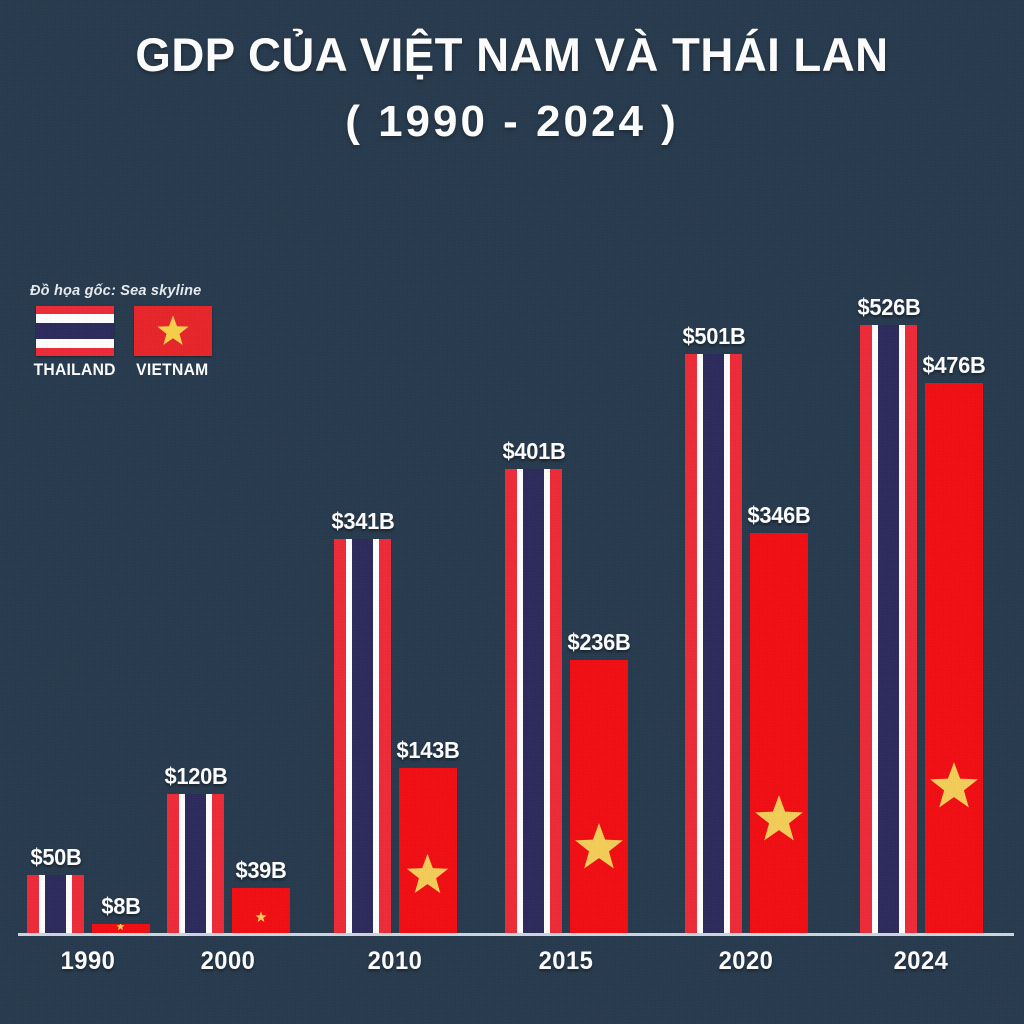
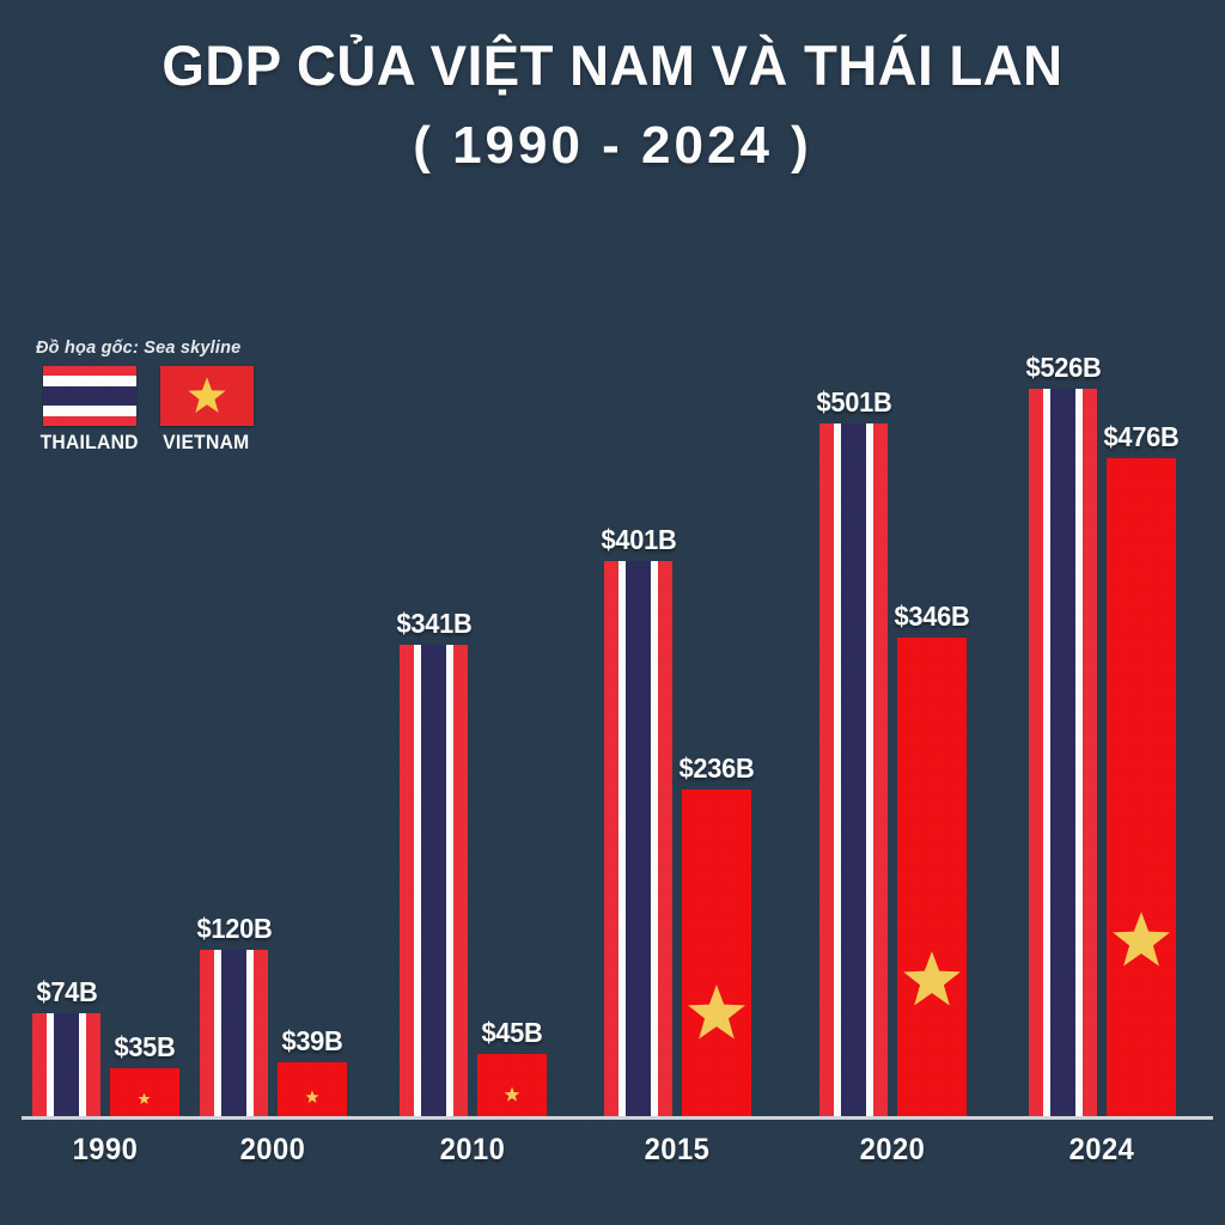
THAILAND/1990: $50B -> $74B
VIETNAM/1990: $8B -> $35B
VIETNAM/2010: $143B -> $45B
